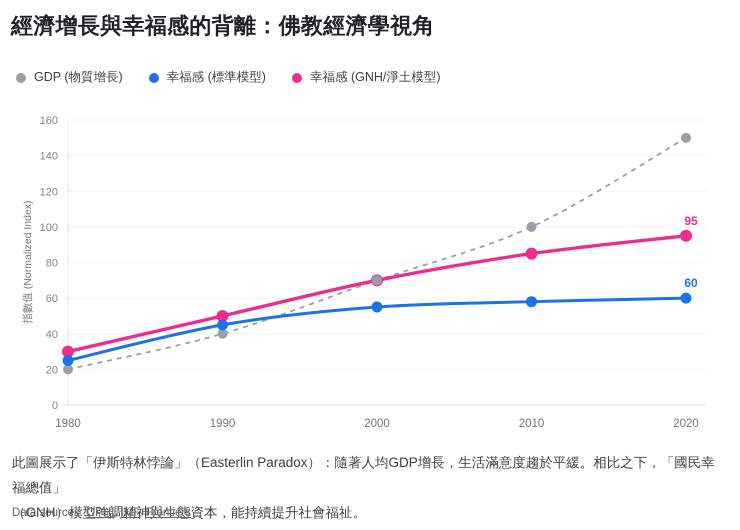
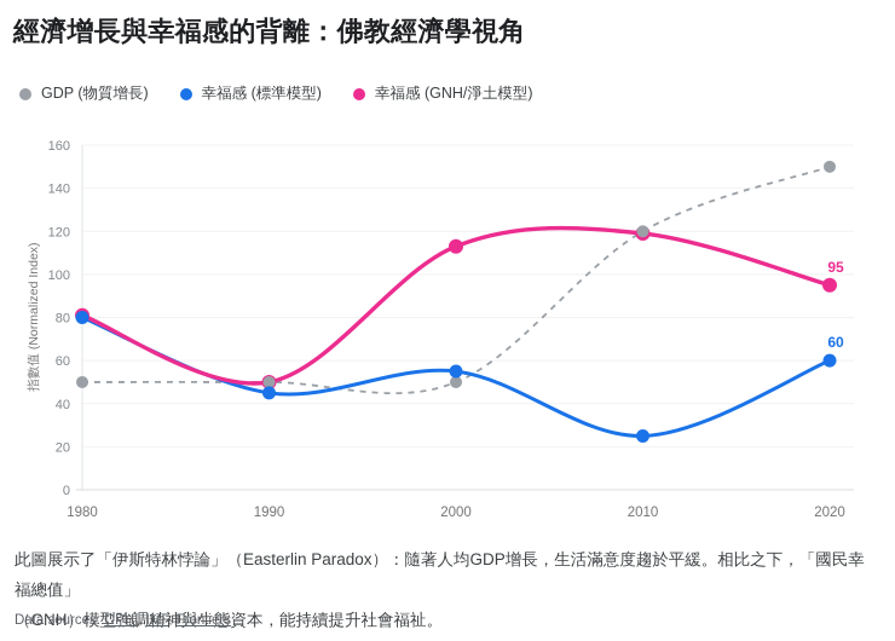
GDP (物質增長)/1980: 20 -> 50
幸福感 (標準模型)/1980: 25 -> 80
幸福感 (GNH/淨土模型)/1980: 30 -> 81
GDP (物質增長)/1990: 40 -> 50
GDP (物質增長)/2000: 70 -> 50
幸福感 (GNH/淨土模型)/2000: 70 -> 113
GDP (物質增長)/2010: 100 -> 120
幸福感 (標準模型)/2010: 58 -> 25
幸福感 (GNH/淨土模型)/2010: 85 -> 119
